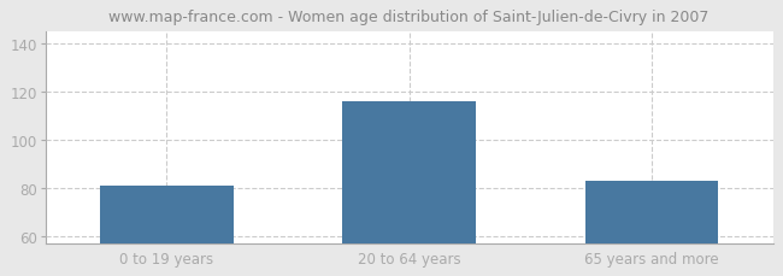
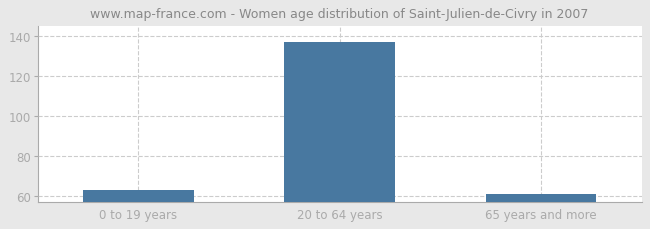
0 to 19 years: 81 -> 63
20 to 64 years: 116 -> 137
65 years and more: 83 -> 61
